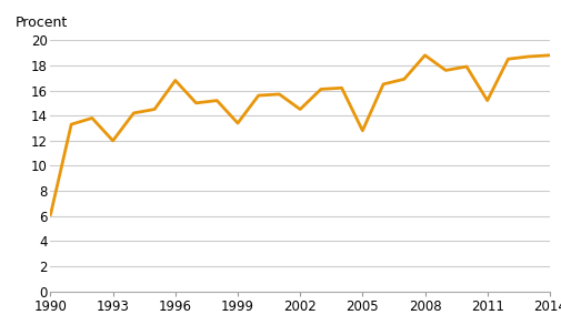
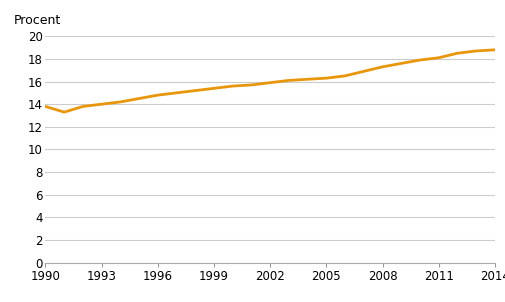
1990: 6.1 -> 13.8
1993: 12.0 -> 14.0
1996: 16.8 -> 14.8
1999: 13.4 -> 15.4
2002: 14.5 -> 15.9
2005: 12.8 -> 16.3
2008: 18.8 -> 17.3
2011: 15.2 -> 18.1
